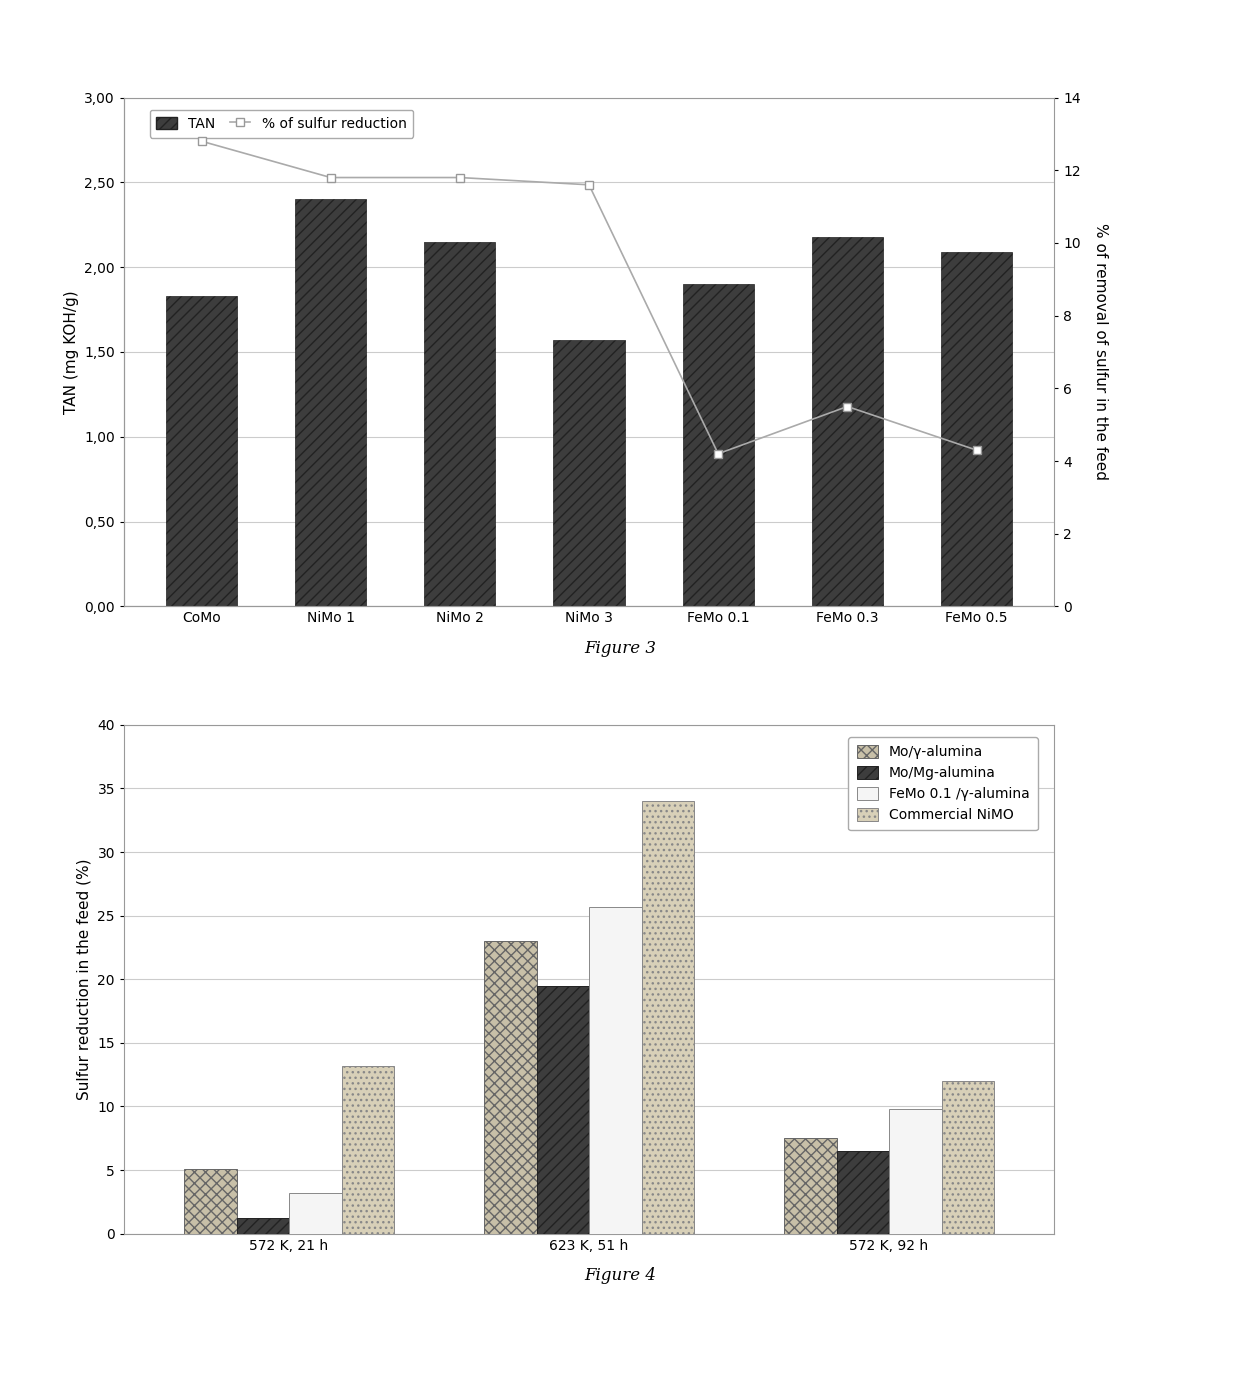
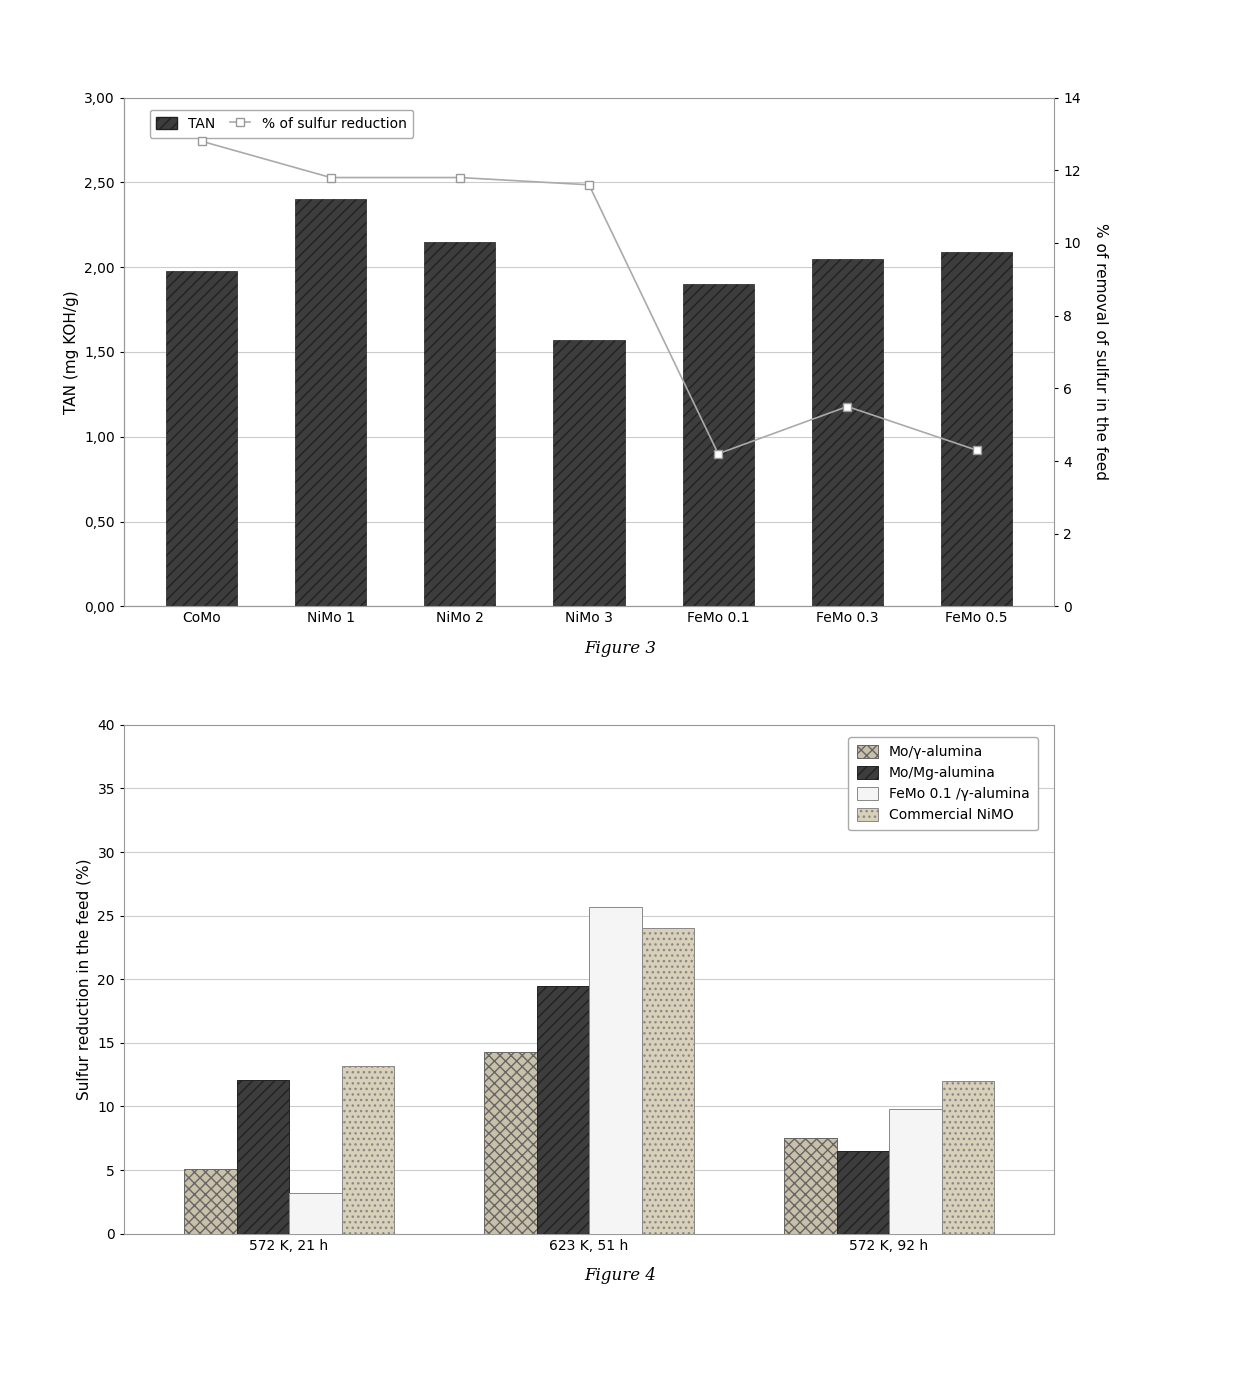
TAN/CoMo: 1,83 -> 1,98
TAN/FeMo 0.3: 2,18 -> 2,05
Mo/Mg-alumina/572 K, 21 h: 1.2 -> 12.1
Mo/γ-alumina/623 K, 51 h: 23.0 -> 14.3
Commercial NiMO/623 K, 51 h: 34.0 -> 24.0
